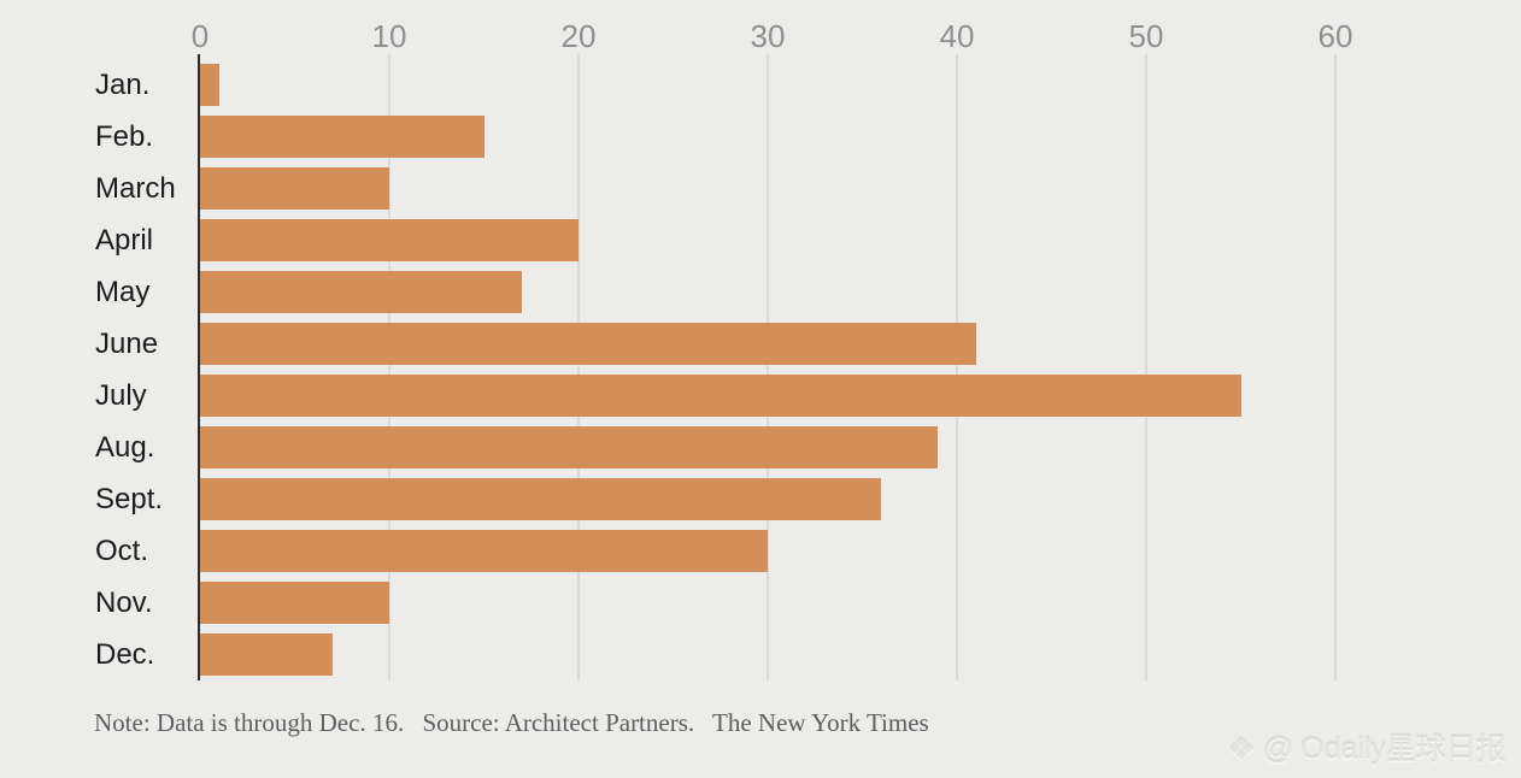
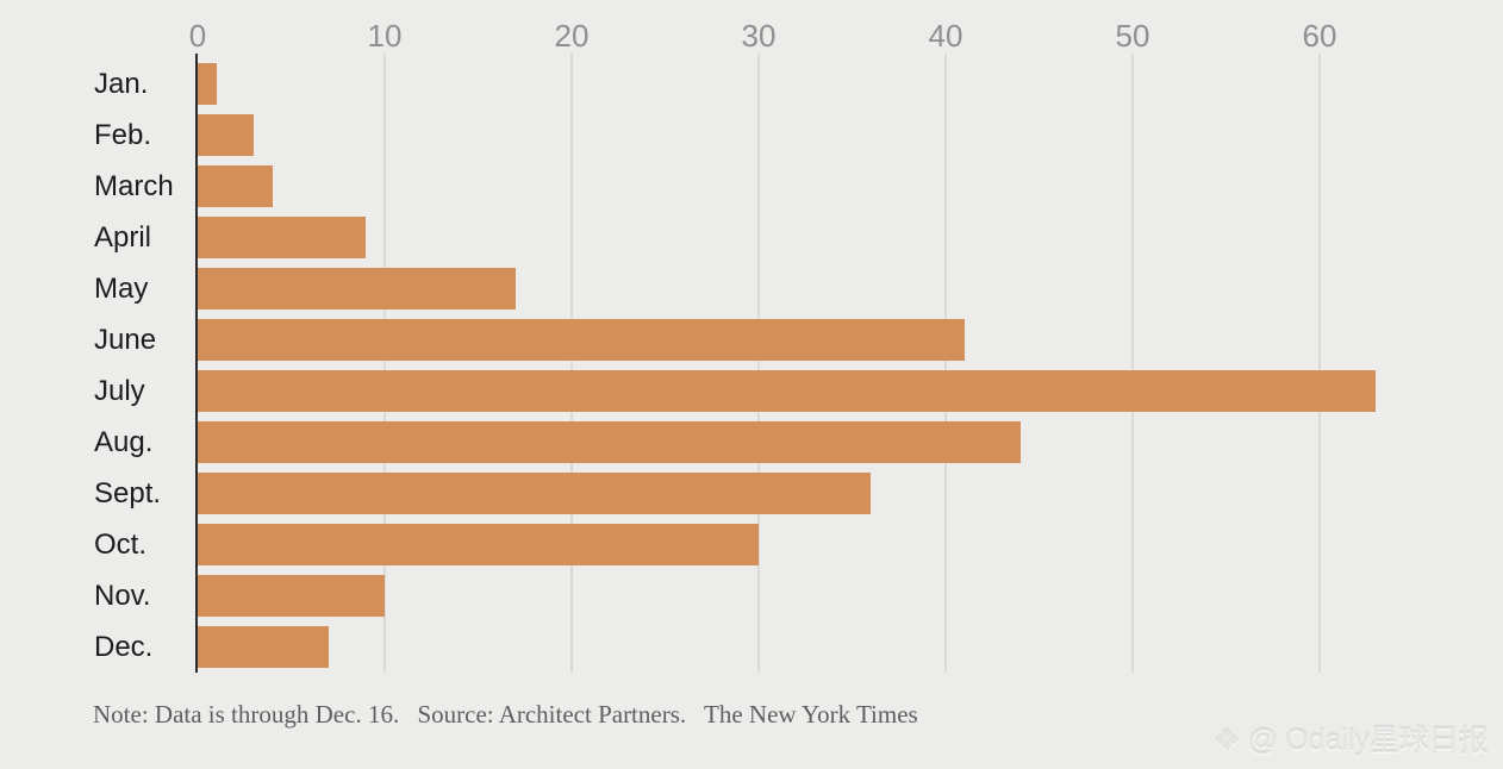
Feb.: 15 -> 3
March: 10 -> 4
April: 20 -> 9
July: 55 -> 63
Aug.: 39 -> 44
